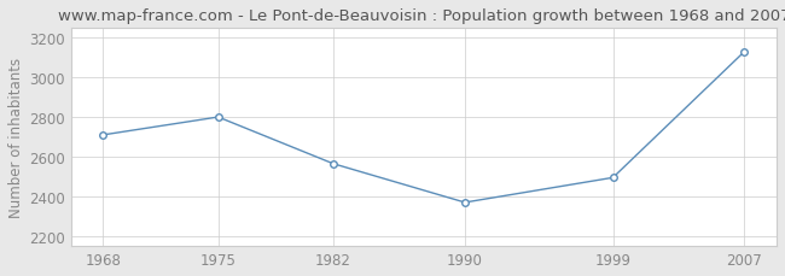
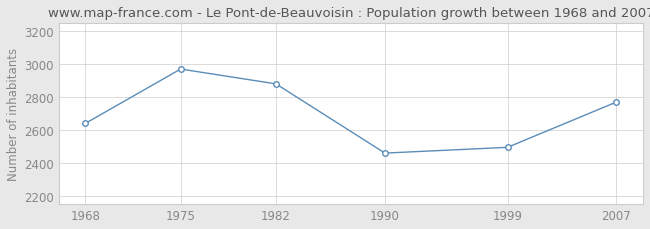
1968: 2710 -> 2640
1975: 2800 -> 2970
1982: 2560 -> 2880
1990: 2370 -> 2460
2007: 3130 -> 2770
